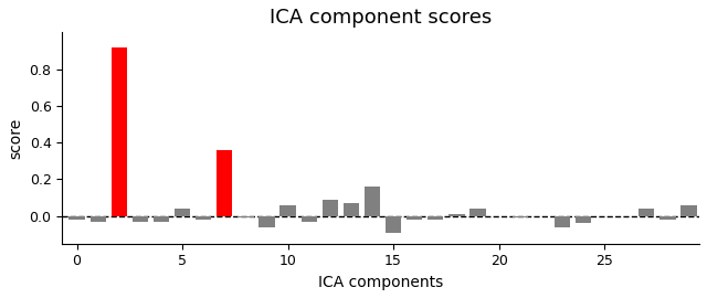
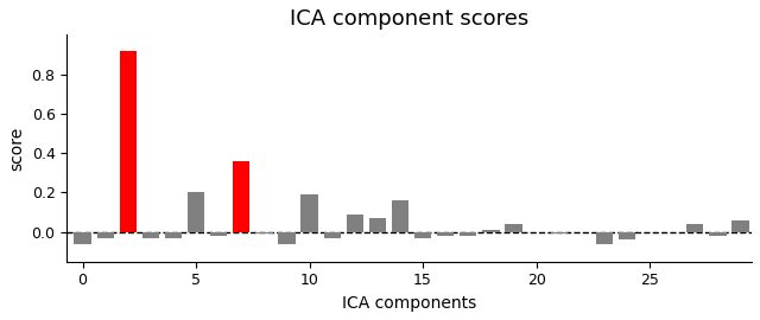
0: -0.02 -> -0.06
5: 0.04 -> 0.20
10: 0.06 -> 0.19
15: -0.09 -> -0.03
